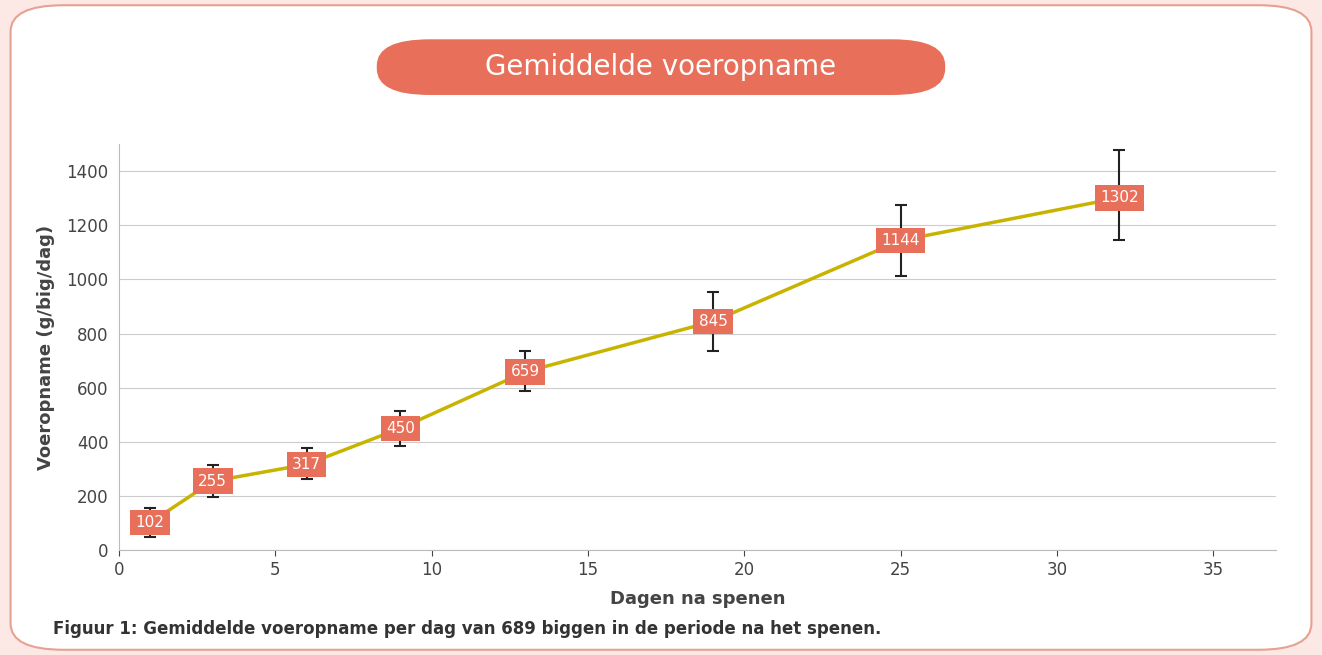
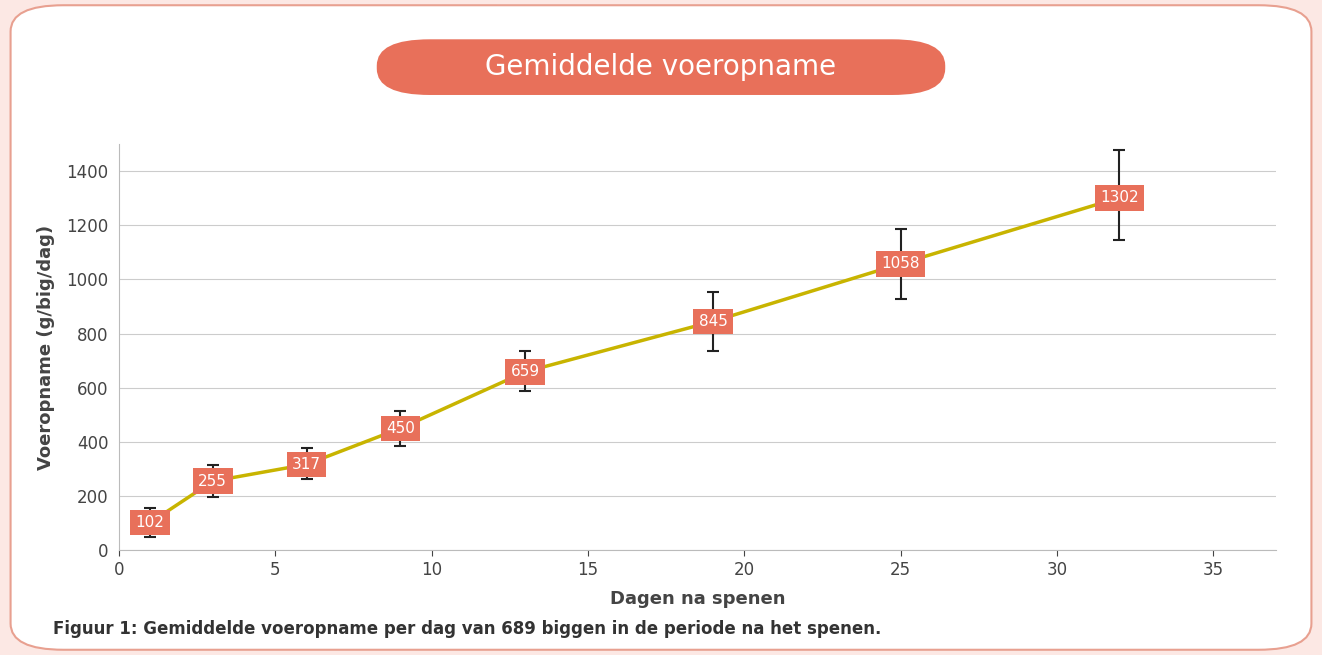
25: 1144 -> 1058
